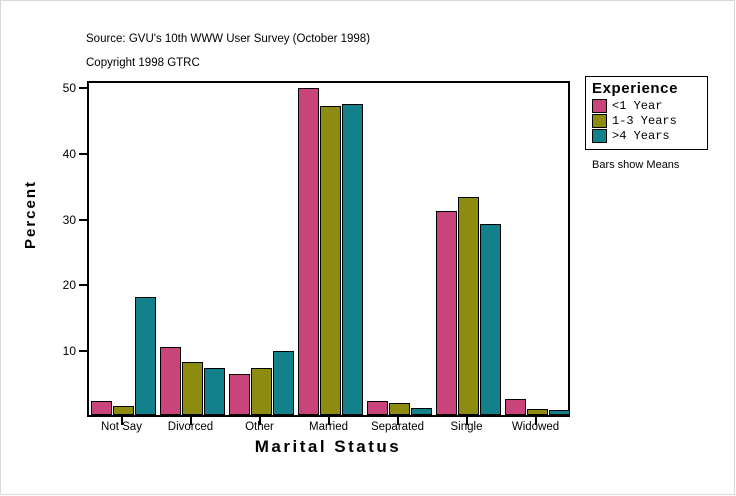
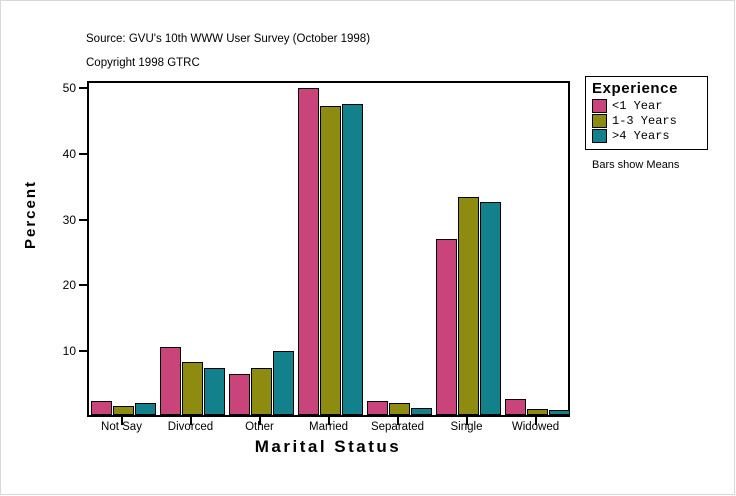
>4 Years/Not Say: 18 -> 2
<1 Year/Single: 31 -> 27
>4 Years/Single: 29 -> 32
